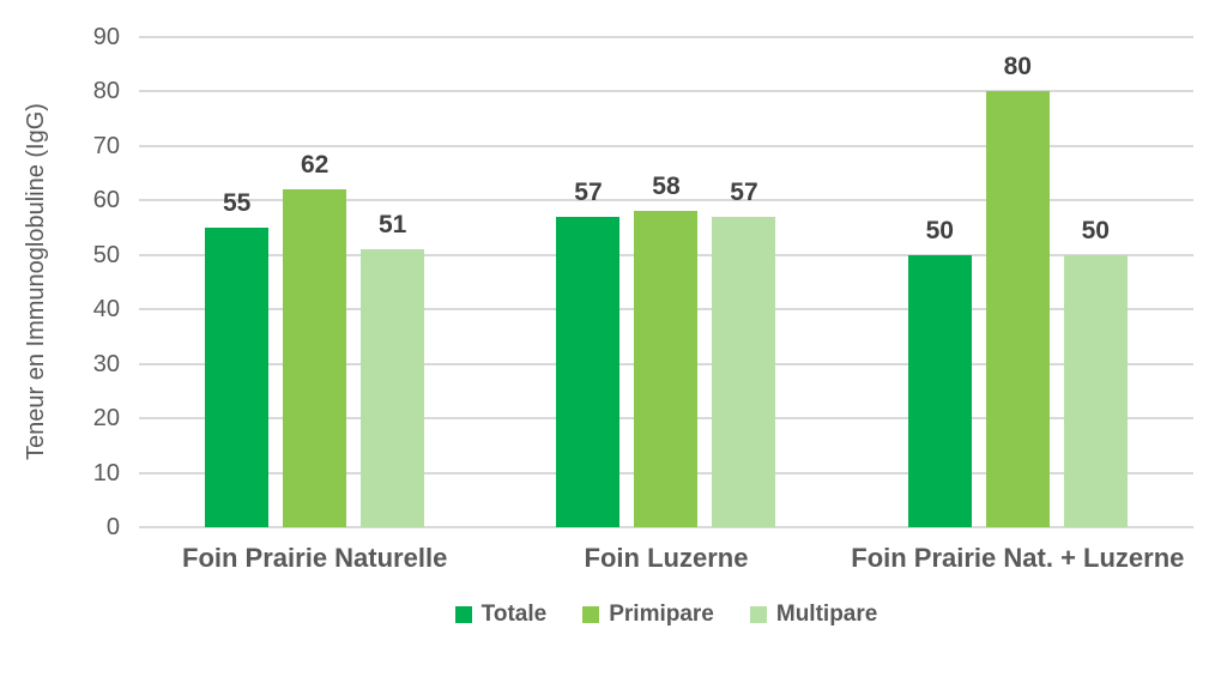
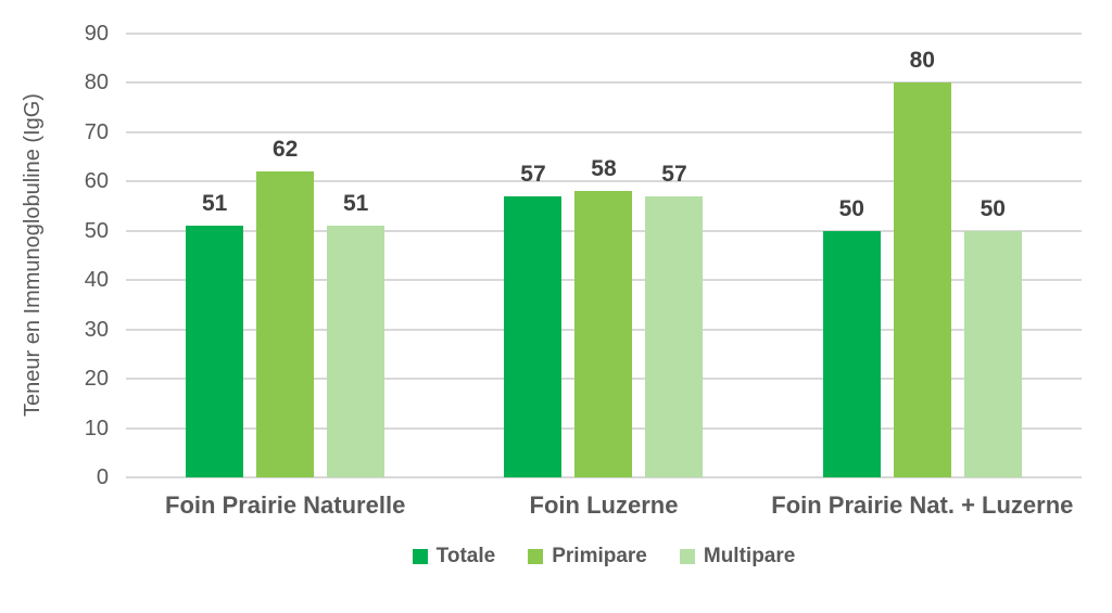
Totale/Foin Prairie Naturelle: 55 -> 51
